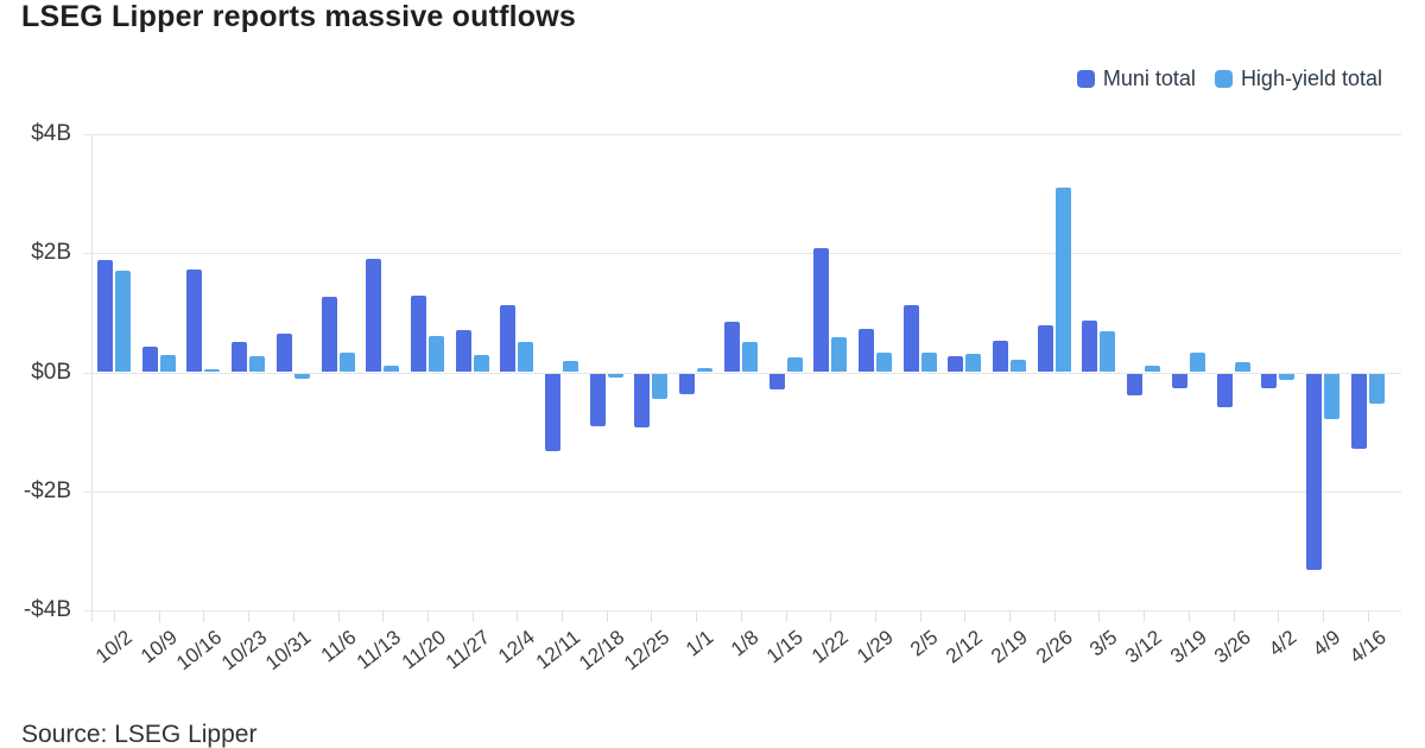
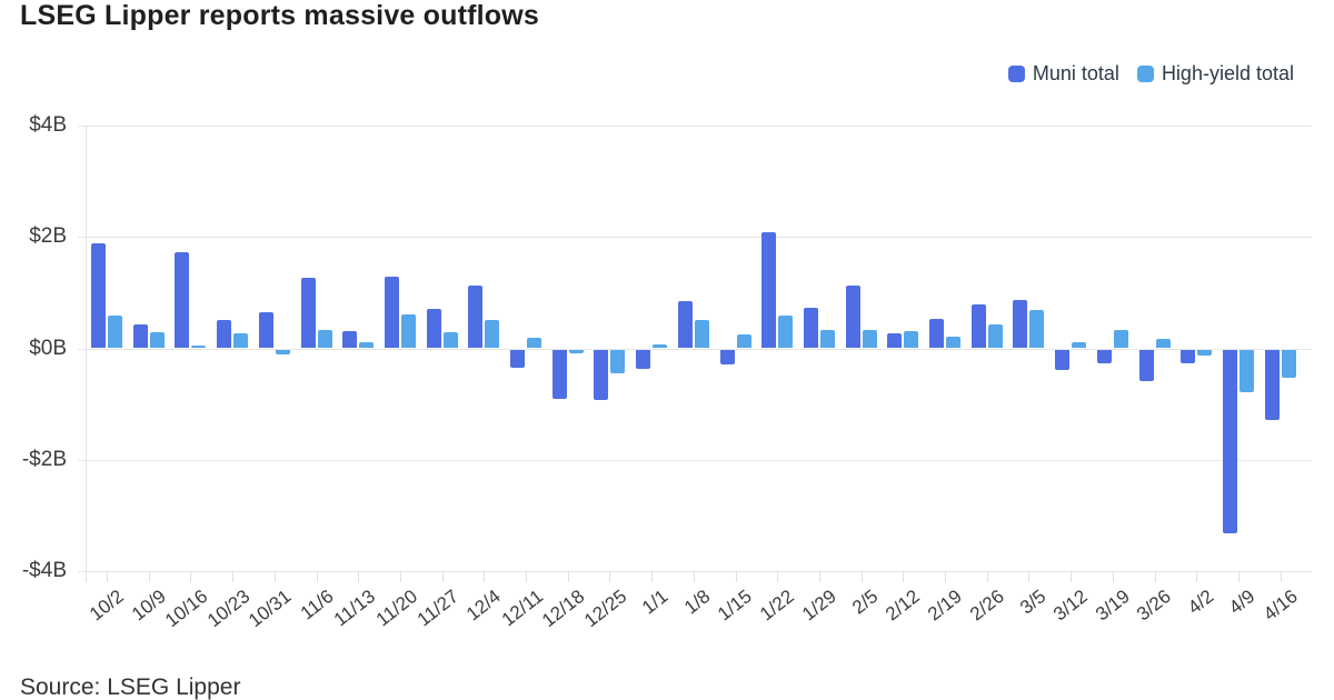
High-yield total/10/2: $1.7B -> $0.6B
Muni total/11/13: $1.9B -> $0.3B
Muni total/12/11: -$1.3B -> -$0.3B
High-yield total/2/26: $3.1B -> $0.4B
